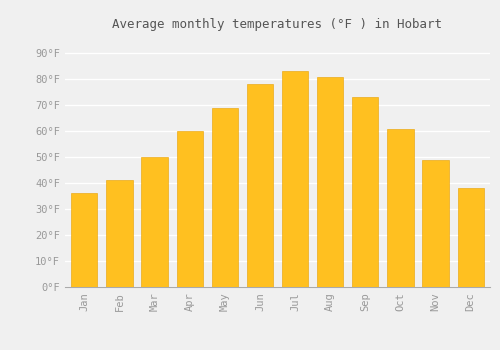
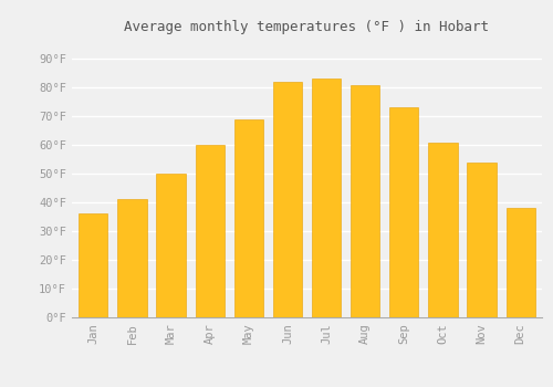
Jun: 78°F -> 82°F
Nov: 49°F -> 54°F
